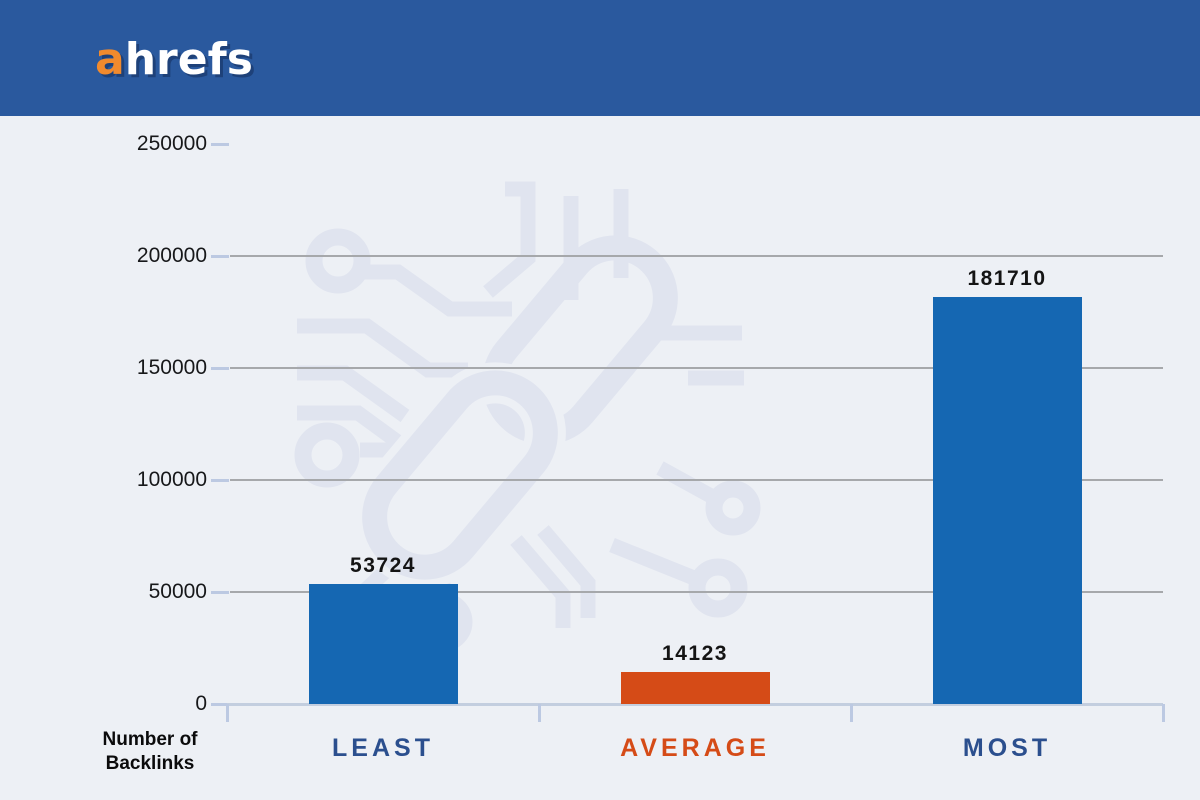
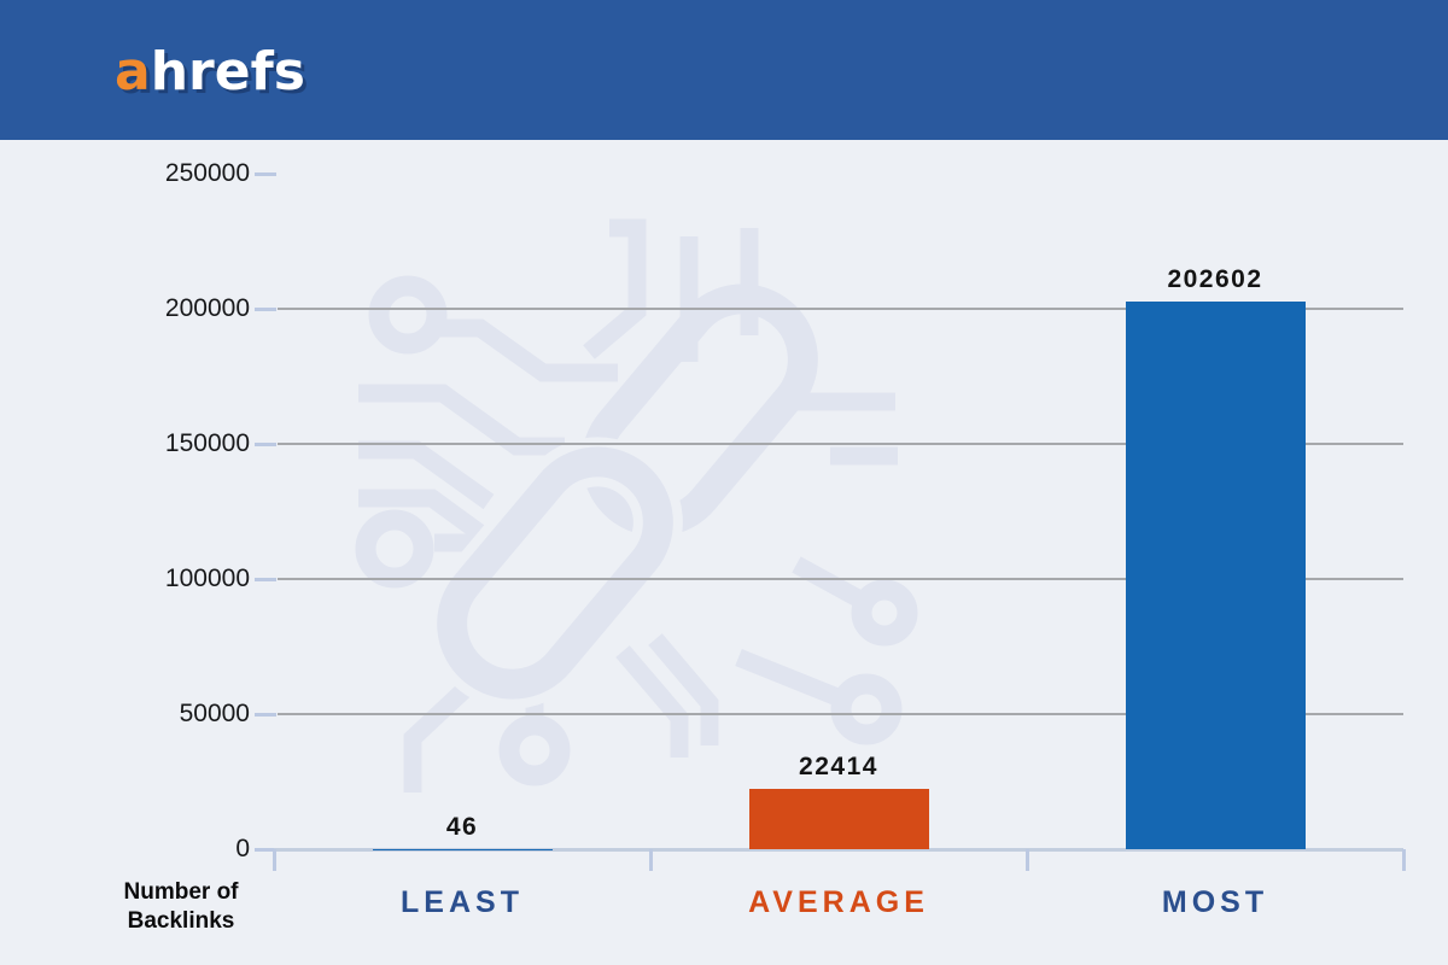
LEAST: 53724 -> 46
AVERAGE: 14123 -> 22414
MOST: 181710 -> 202602
